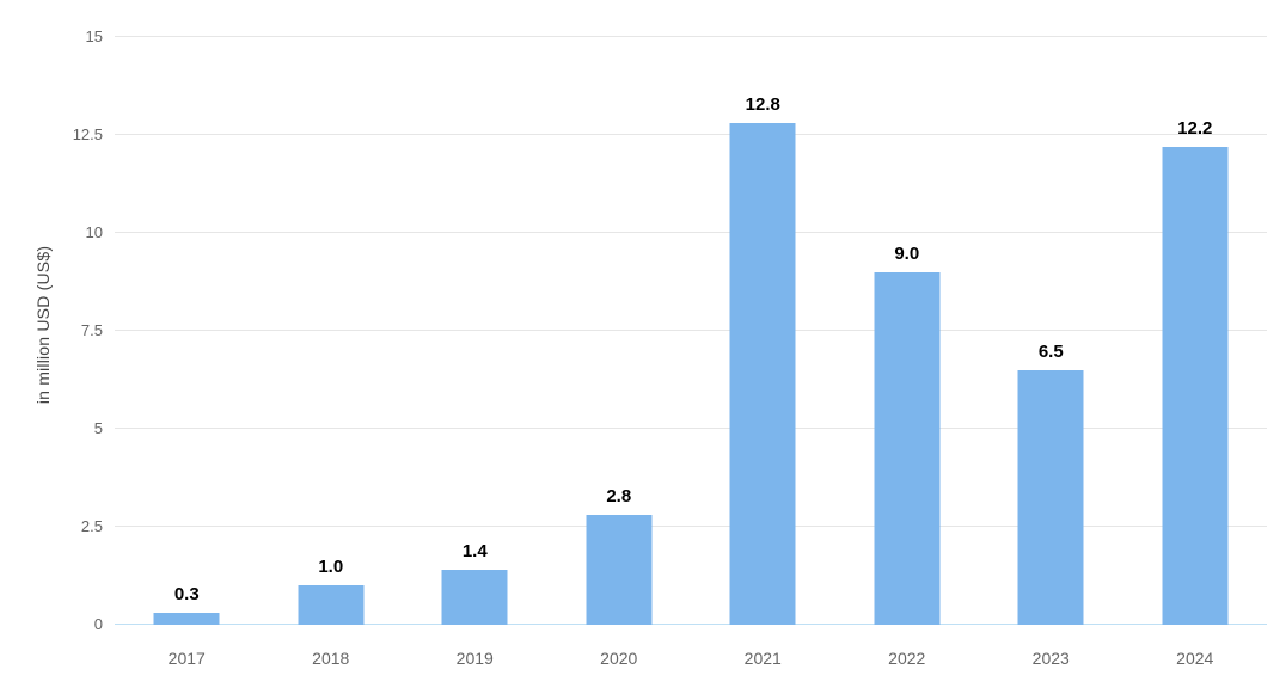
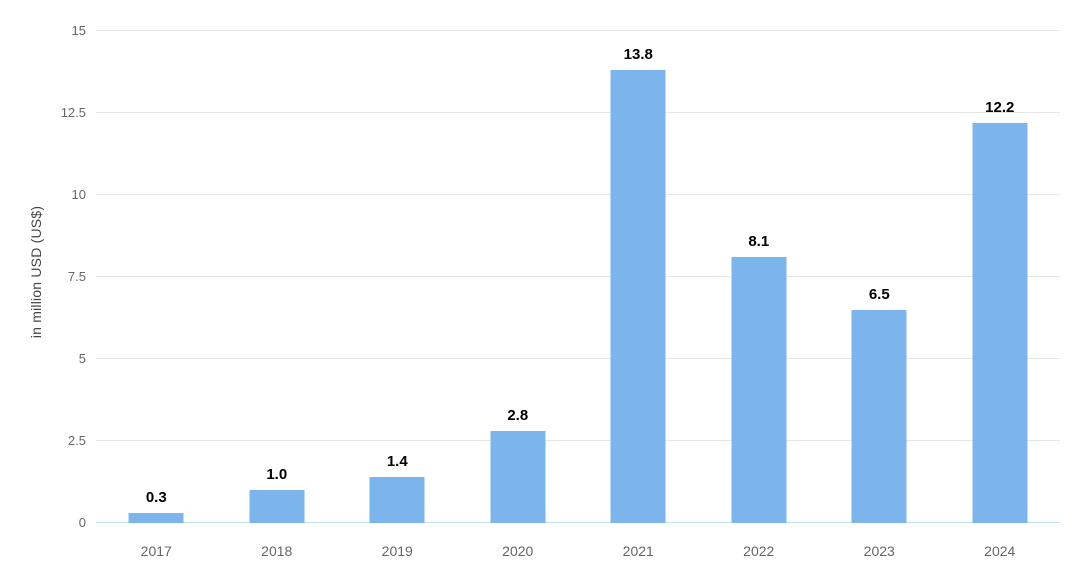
2021: 12.8 -> 13.8
2022: 9.0 -> 8.1
